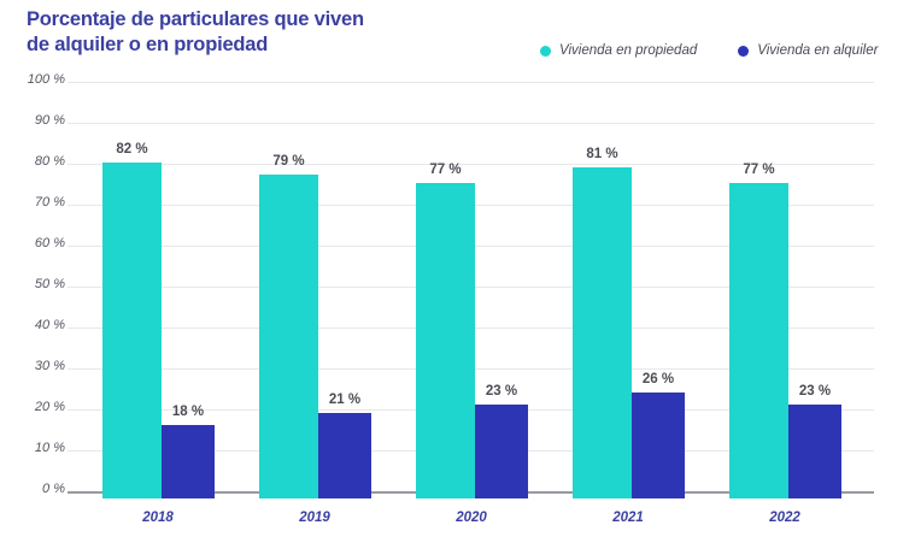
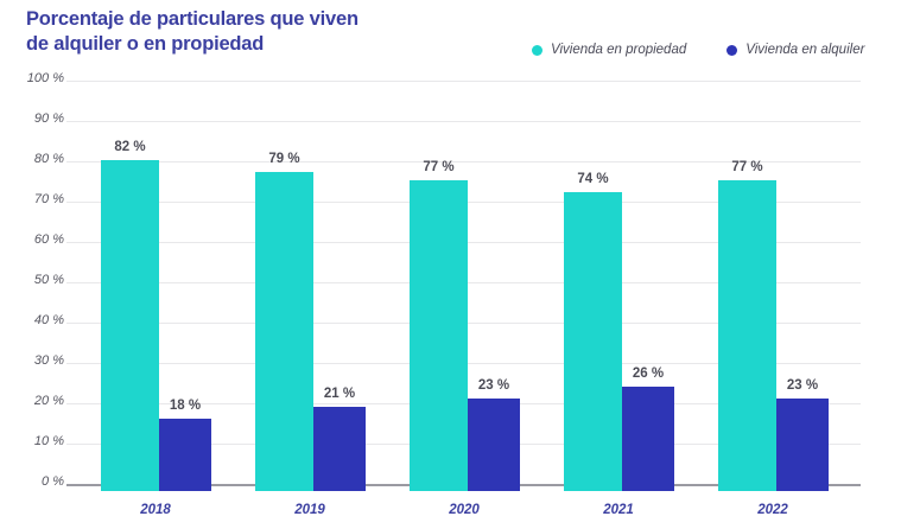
Vivienda en propiedad/2021: 81 -> 74
